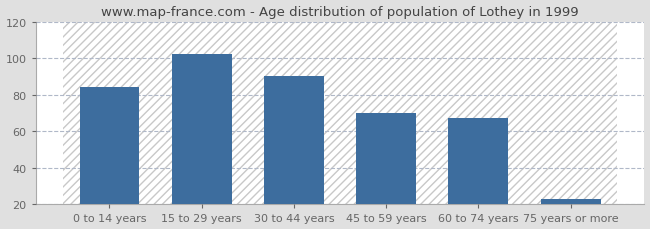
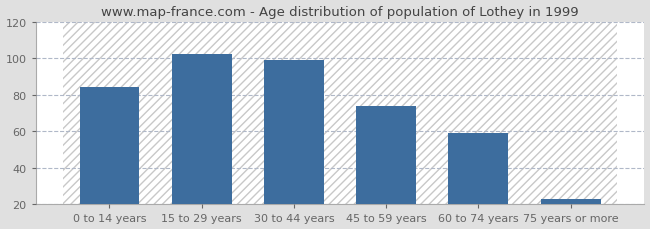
30 to 44 years: 90 -> 99
45 to 59 years: 70 -> 74
60 to 74 years: 67 -> 59
